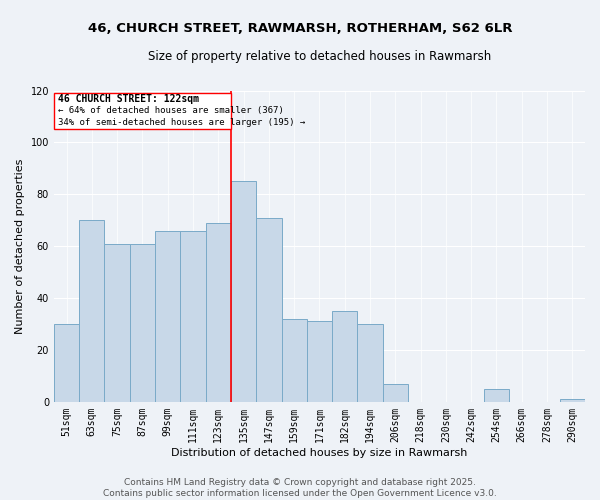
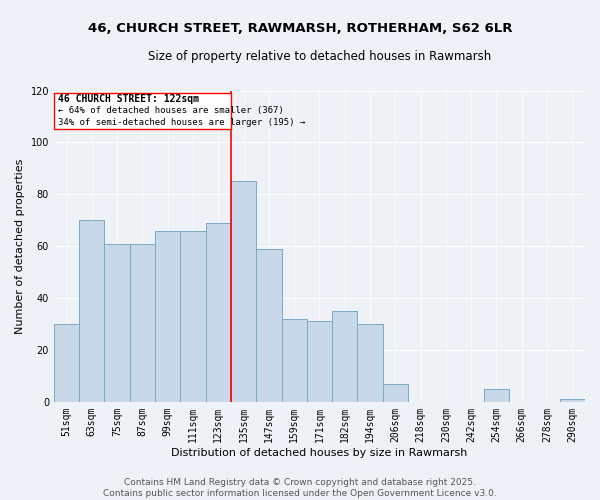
147sqm: 71 -> 59
